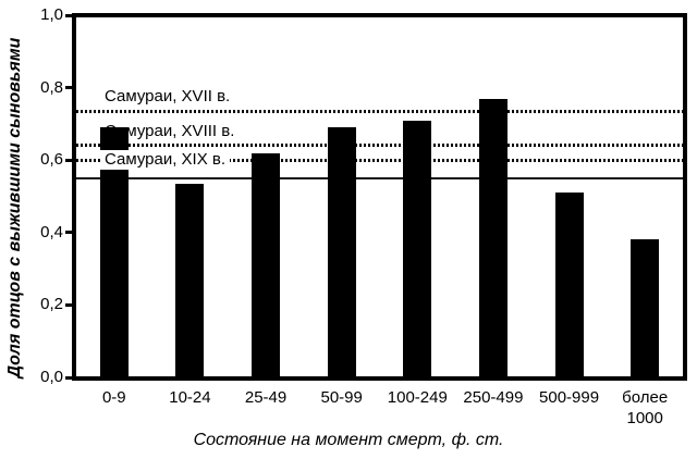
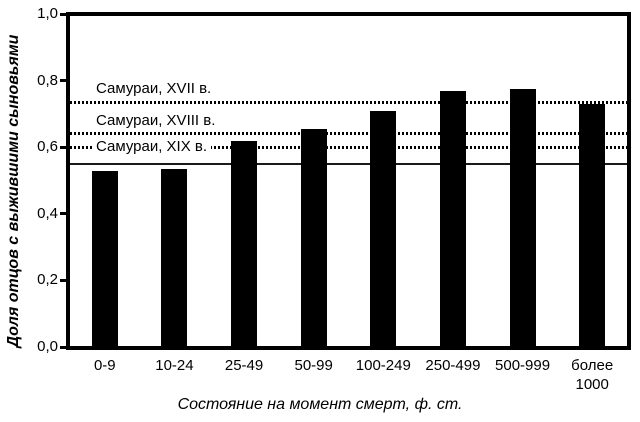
0-9: 0,69 -> 0,53
50-99: 0,69 -> 0,66
500-999: 0,51 -> 0,78
более 1000: 0,38 -> 0,73
